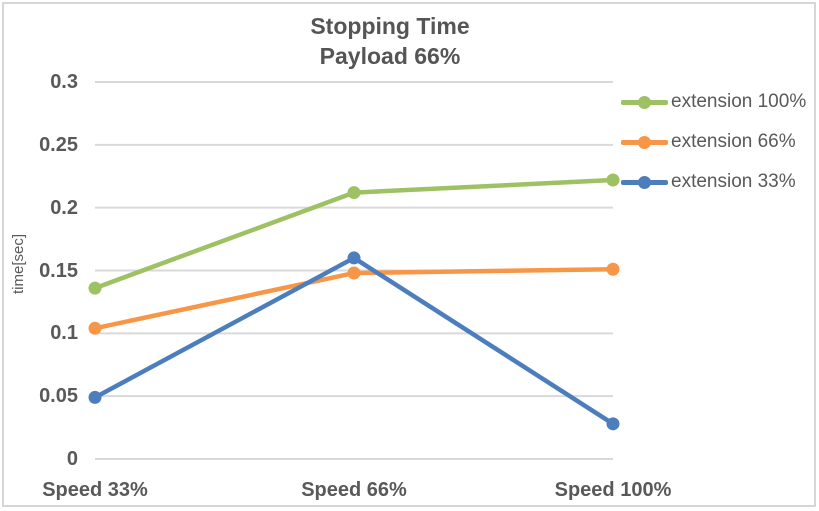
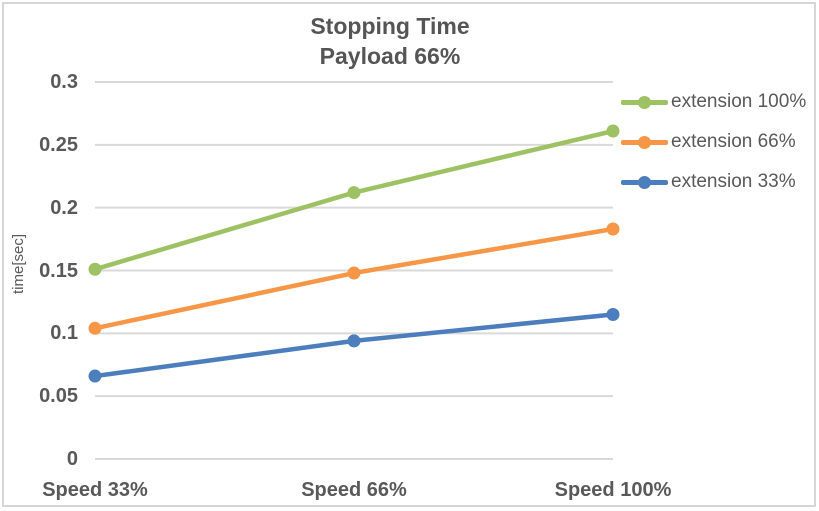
extension 100%/Speed 33%: 0.136 -> 0.151
extension 33%/Speed 33%: 0.049 -> 0.066
extension 33%/Speed 66%: 0.160 -> 0.094
extension 100%/Speed 100%: 0.222 -> 0.261
extension 66%/Speed 100%: 0.151 -> 0.183
extension 33%/Speed 100%: 0.028 -> 0.115
